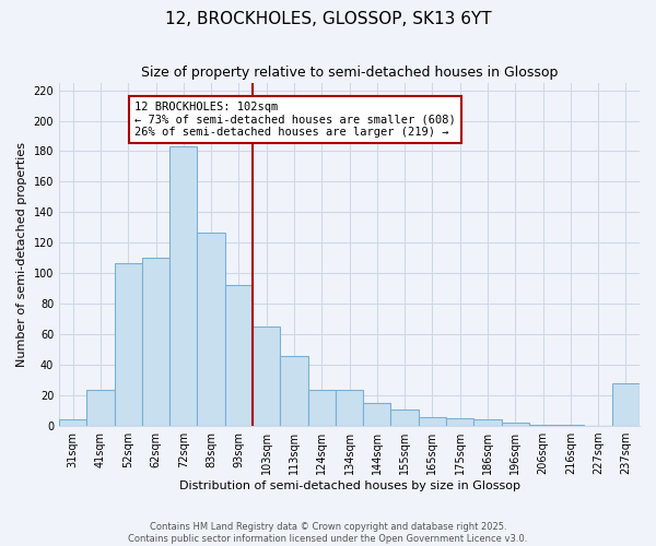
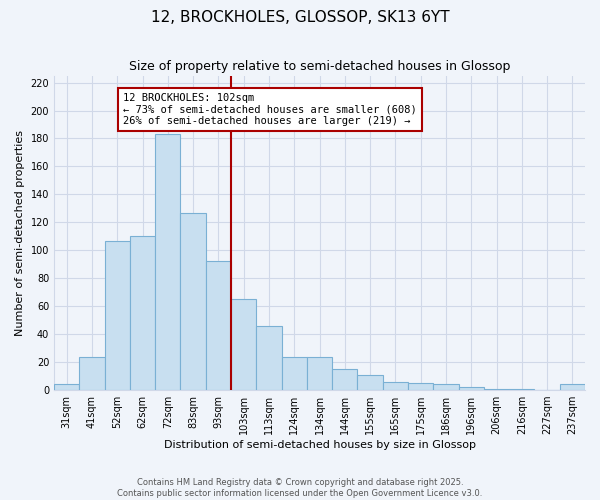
237sqm: 28 -> 4
